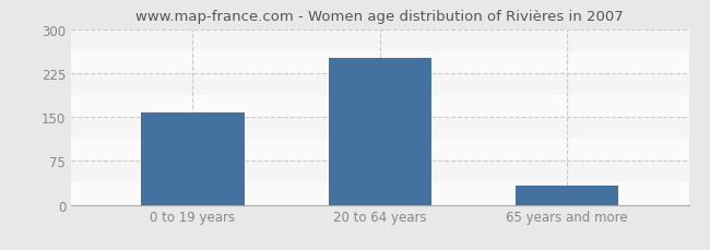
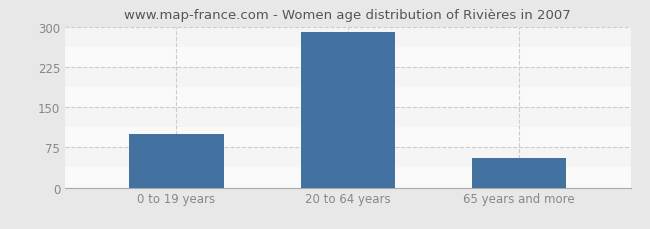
0 to 19 years: 158 -> 100
20 to 64 years: 250 -> 290
65 years and more: 32 -> 55
